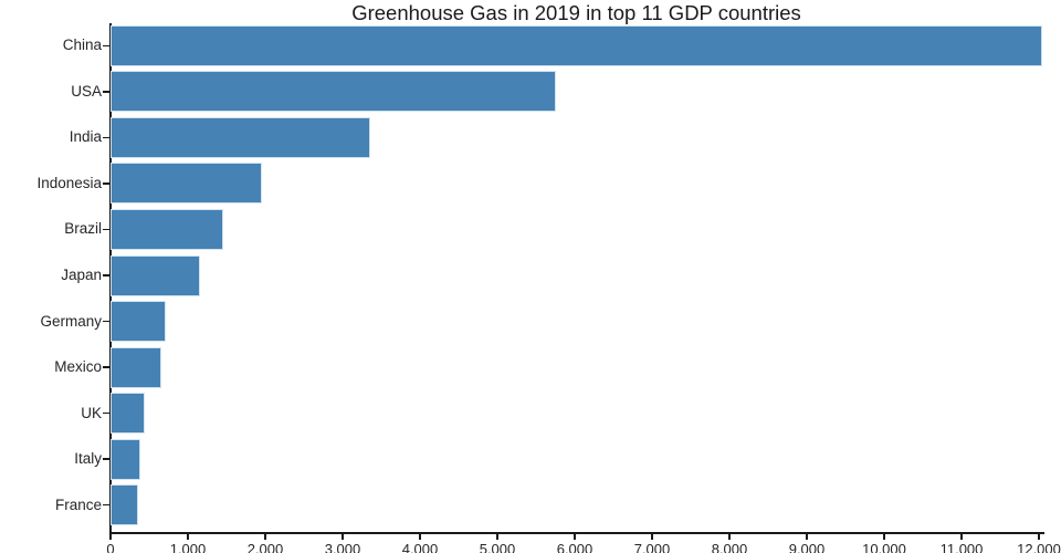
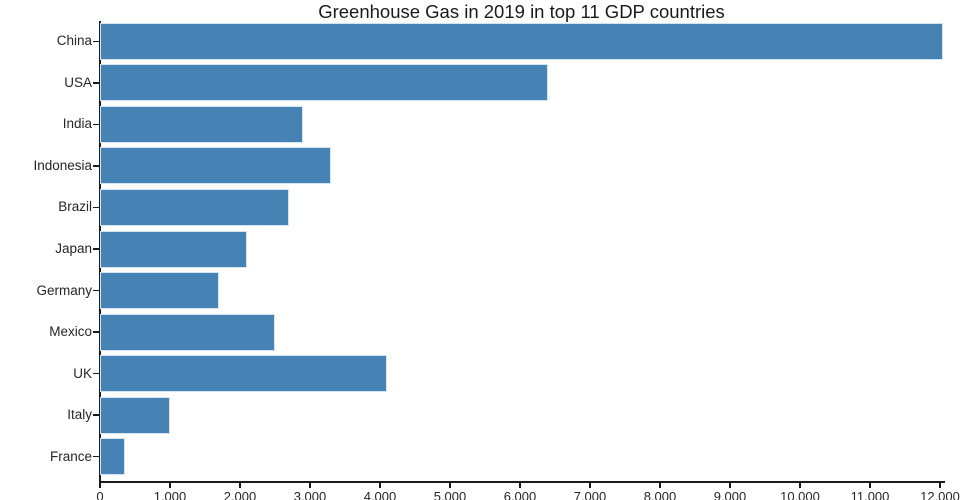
USA: 5800 -> 6400
India: 3400 -> 2900
Indonesia: 2000 -> 3300
Brazil: 1500 -> 2700
Japan: 1200 -> 2100
Germany: 700 -> 1700
Mexico: 700 -> 2500
UK: 400 -> 4100
Italy: 400 -> 1000
